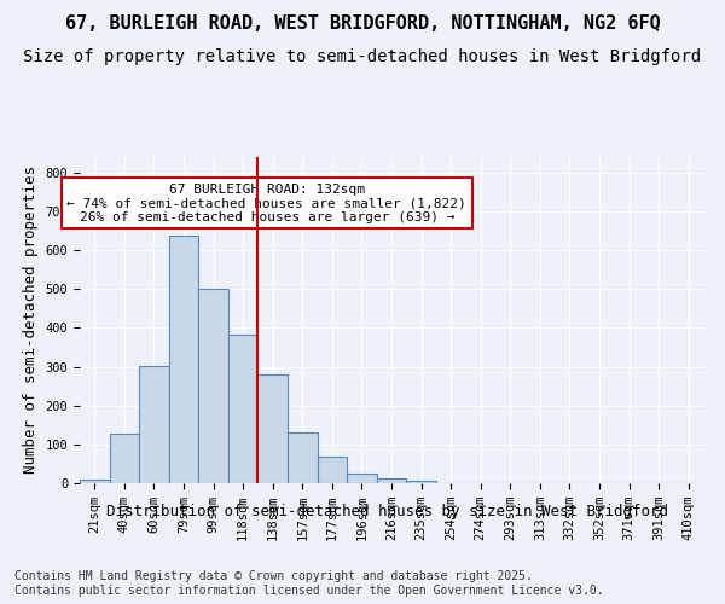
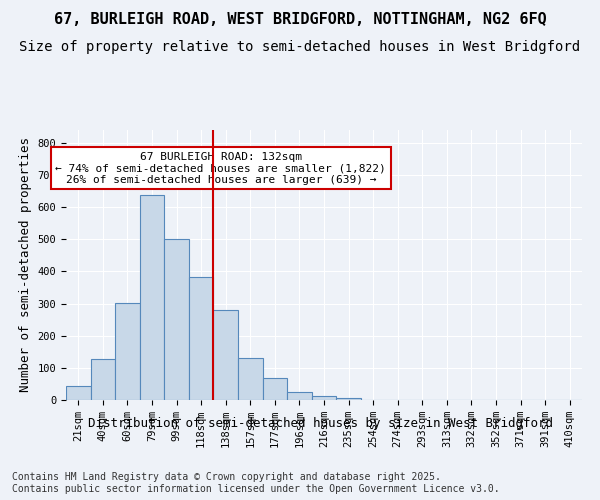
21sqm: 8 -> 45
